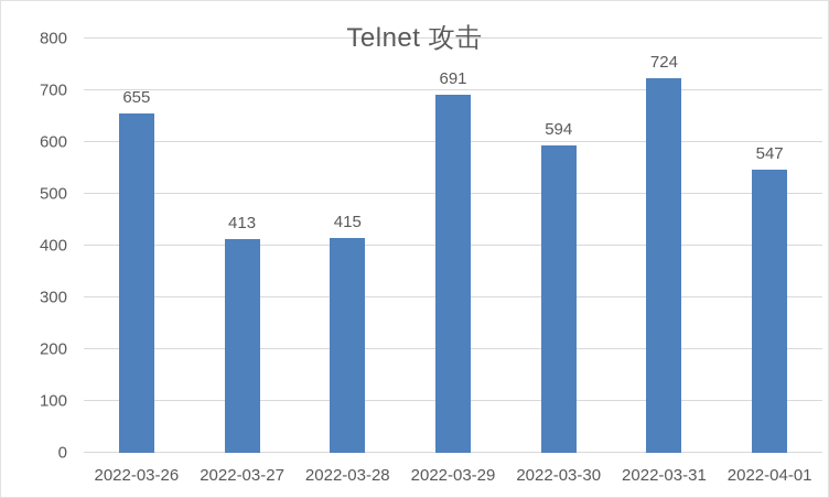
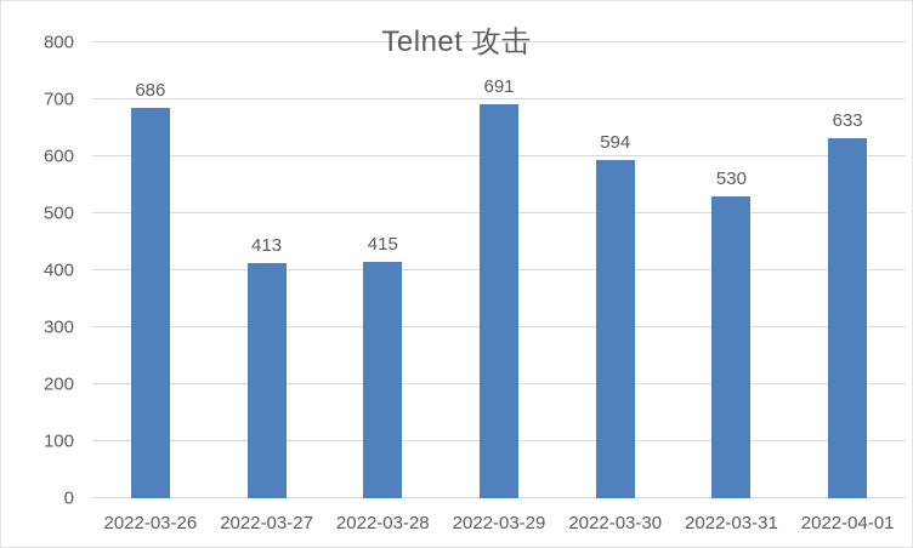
2022-03-26: 655 -> 686
2022-03-31: 724 -> 530
2022-04-01: 547 -> 633
